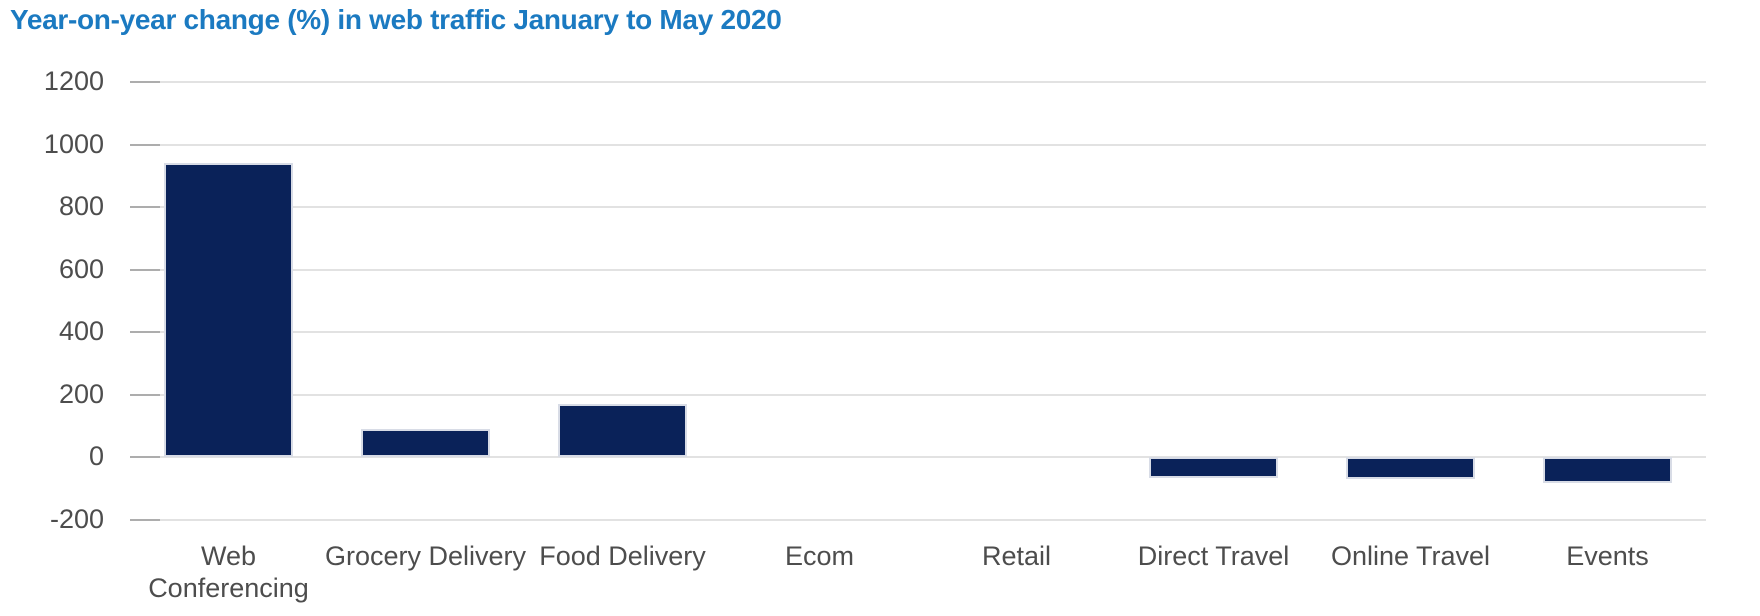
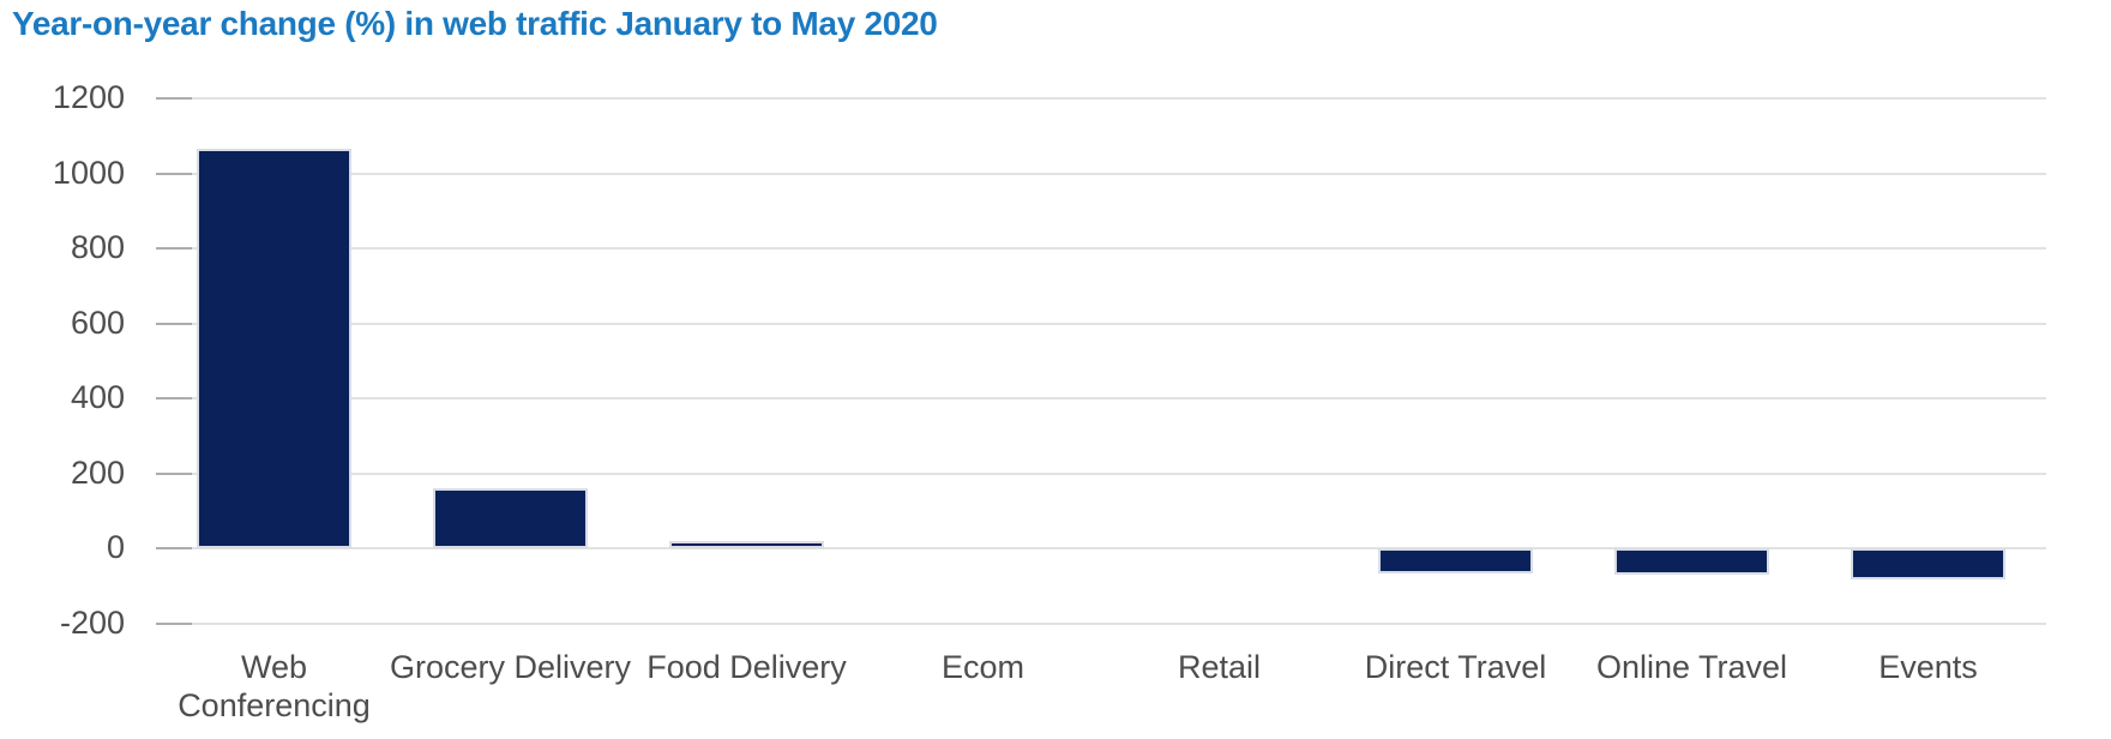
Web Conferencing: 940 -> 1060
Grocery Delivery: 90 -> 160
Food Delivery: 170 -> 20
